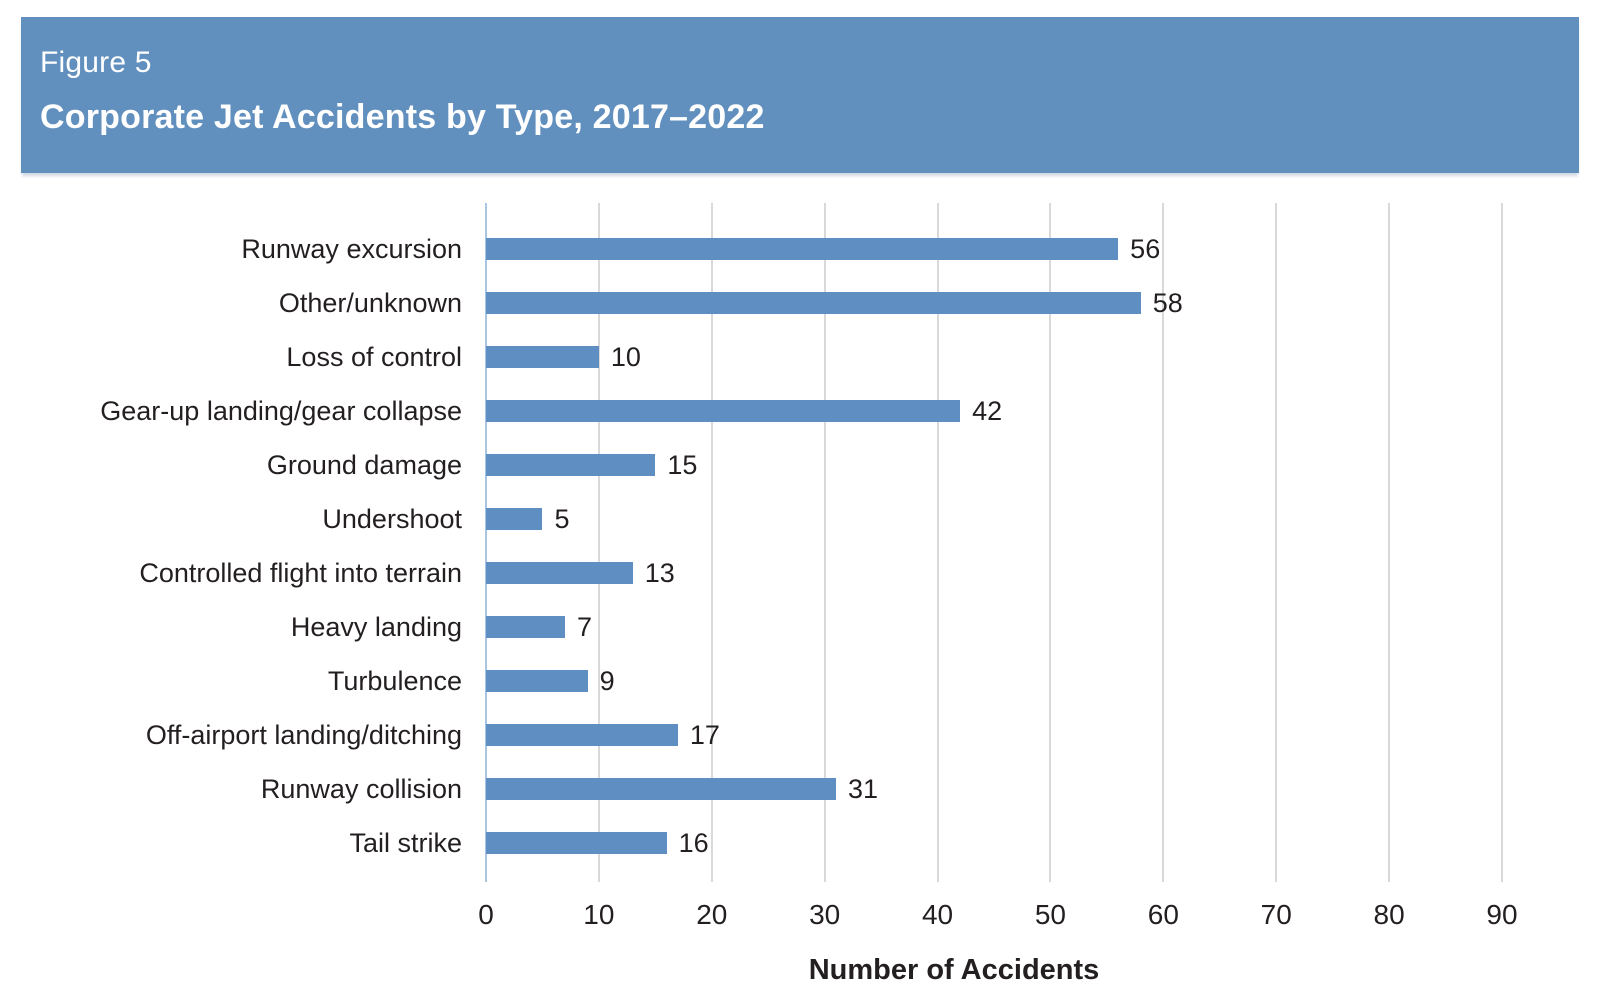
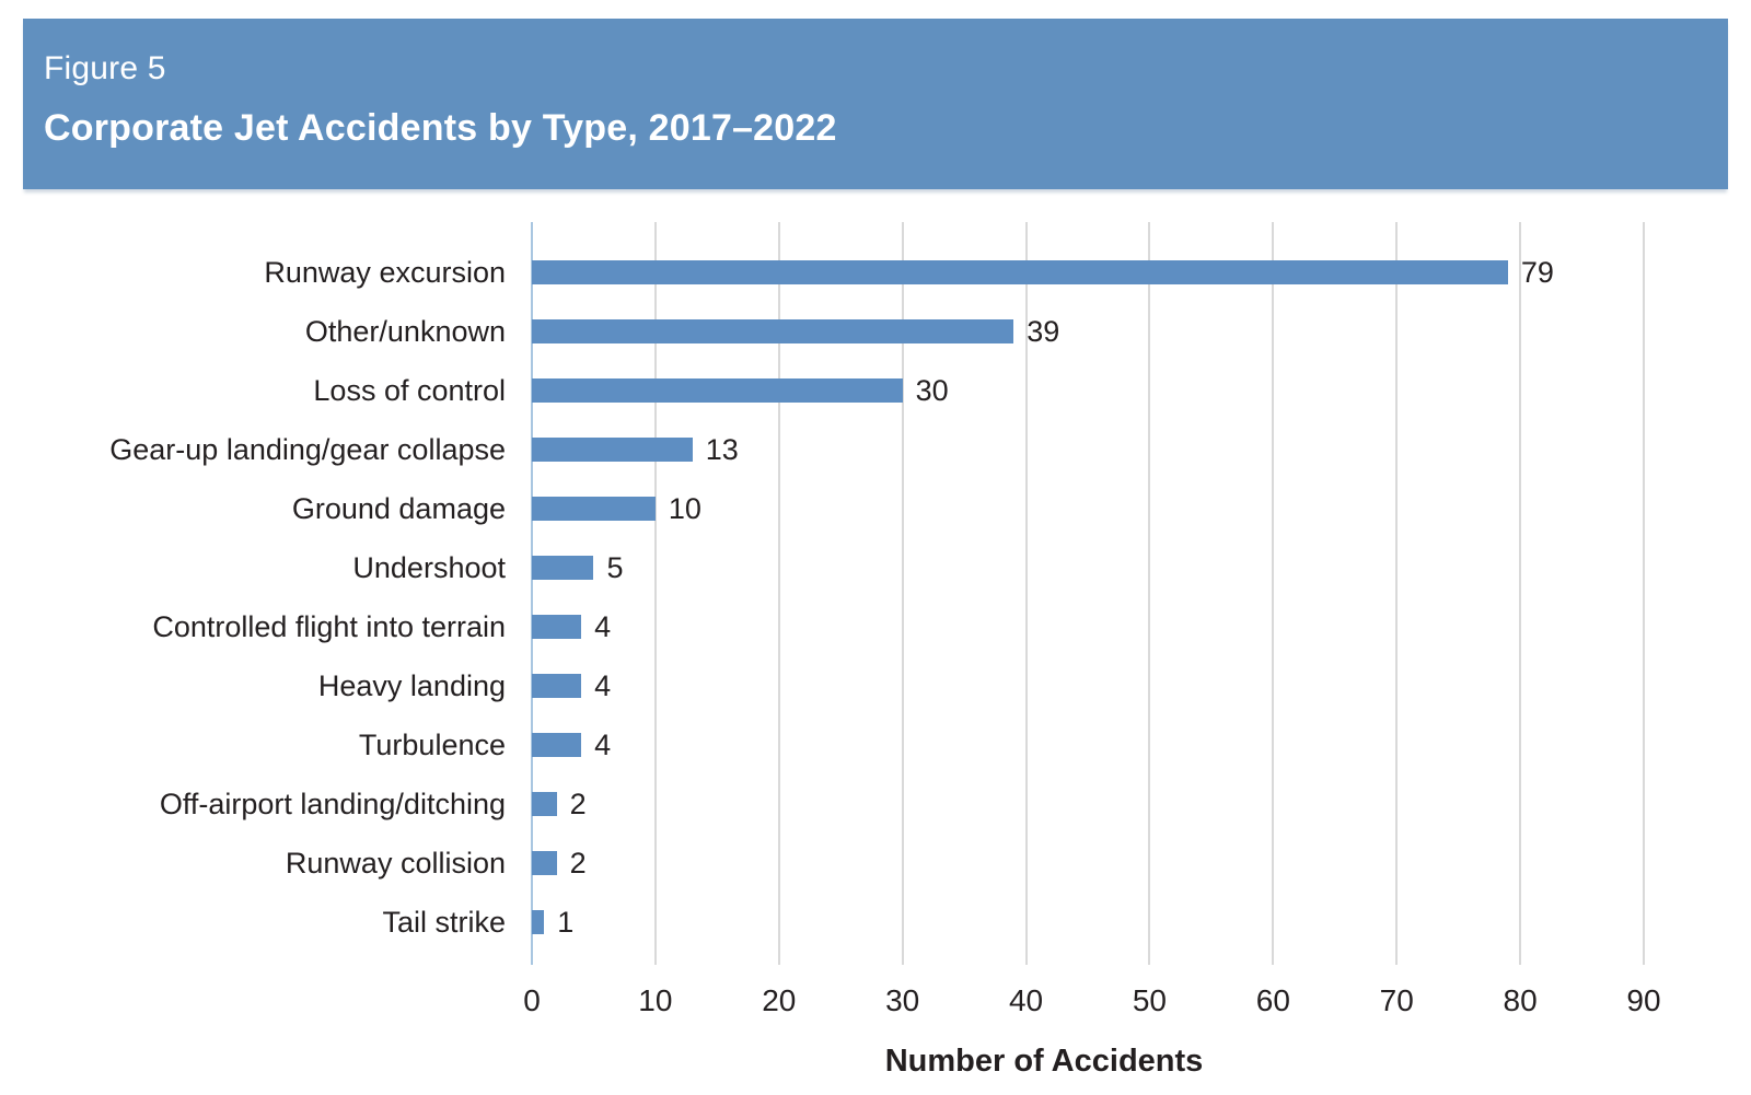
Runway excursion: 56 -> 79
Other/unknown: 58 -> 39
Loss of control: 10 -> 30
Gear-up landing/gear collapse: 42 -> 13
Ground damage: 15 -> 10
Controlled flight into terrain: 13 -> 4
Heavy landing: 7 -> 4
Turbulence: 9 -> 4
Off-airport landing/ditching: 17 -> 2
Runway collision: 31 -> 2
Tail strike: 16 -> 1
